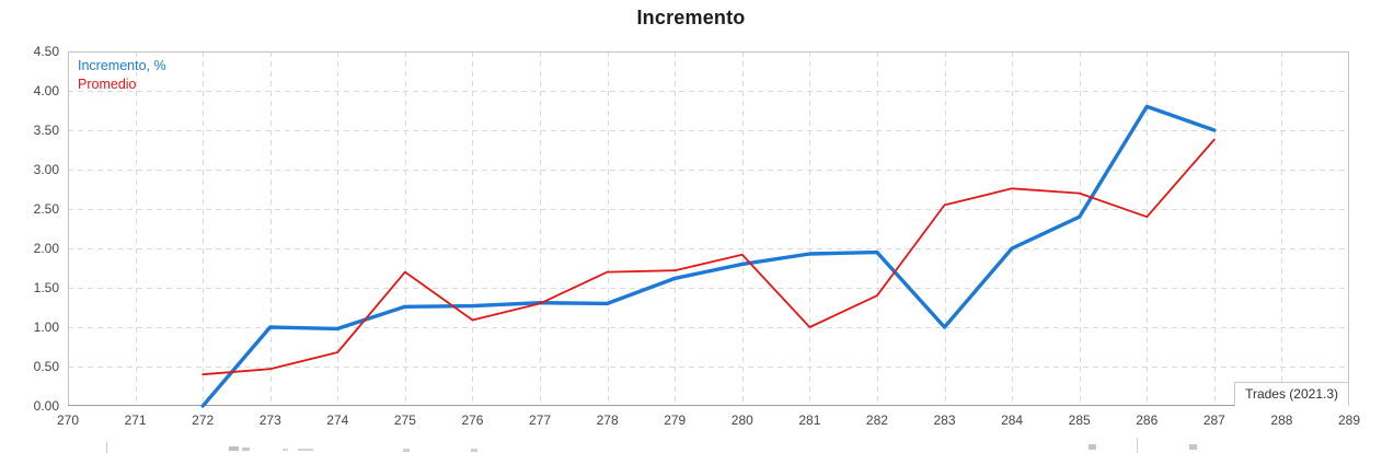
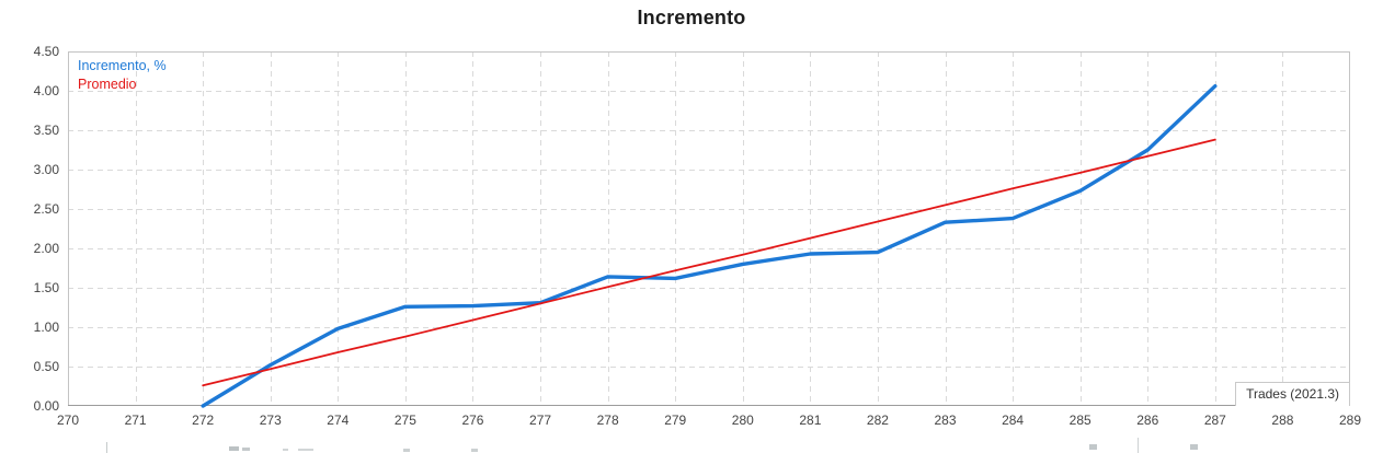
Promedio/272: 0.4 -> 0.3
Incremento, %/273: 1.0 -> 0.5
Promedio/275: 1.7 -> 0.9
Incremento, %/278: 1.3 -> 1.6
Promedio/278: 1.7 -> 1.5
Promedio/281: 1.0 -> 2.1
Promedio/282: 1.4 -> 2.3
Incremento, %/283: 1.0 -> 2.3
Incremento, %/284: 2.0 -> 2.4
Incremento, %/285: 2.4 -> 2.7
Promedio/285: 2.7 -> 3.0
Incremento, %/286: 3.8 -> 3.2
Promedio/286: 2.4 -> 3.2
Incremento, %/287: 3.5 -> 4.1
